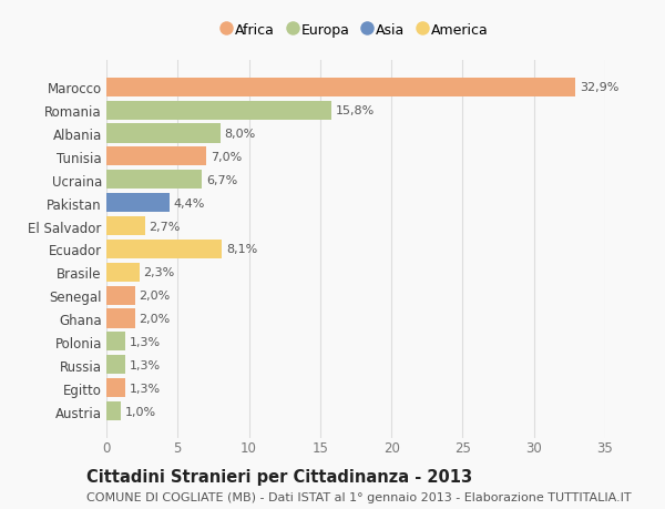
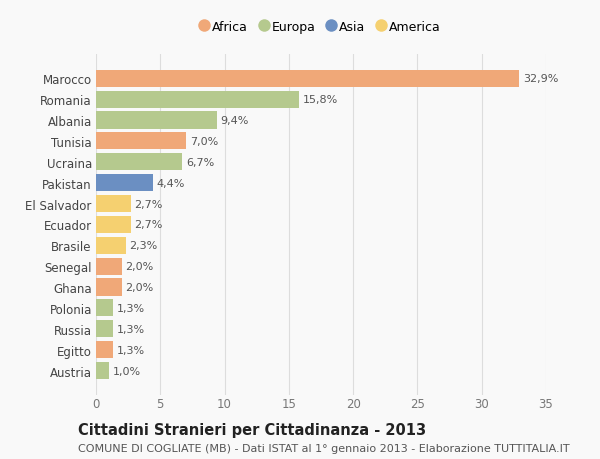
Albania: 8,0% -> 9,4%
Ecuador: 8,1% -> 2,7%
